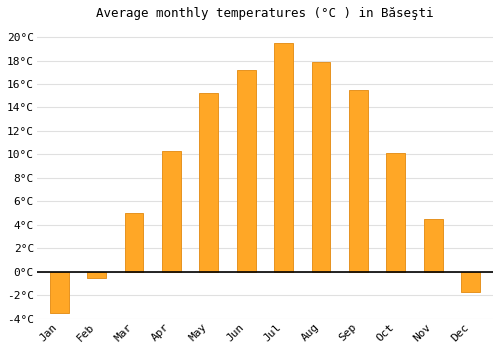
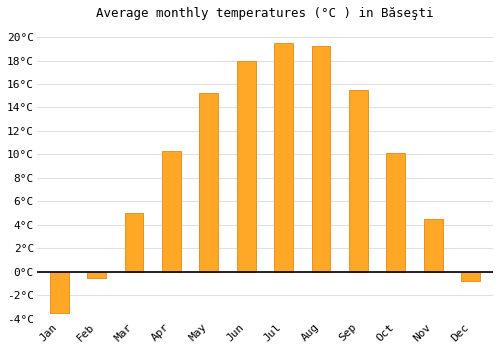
Jun: 17.2°C -> 18.0°C
Aug: 17.9°C -> 19.2°C
Dec: -1.7°C -> -0.8°C
